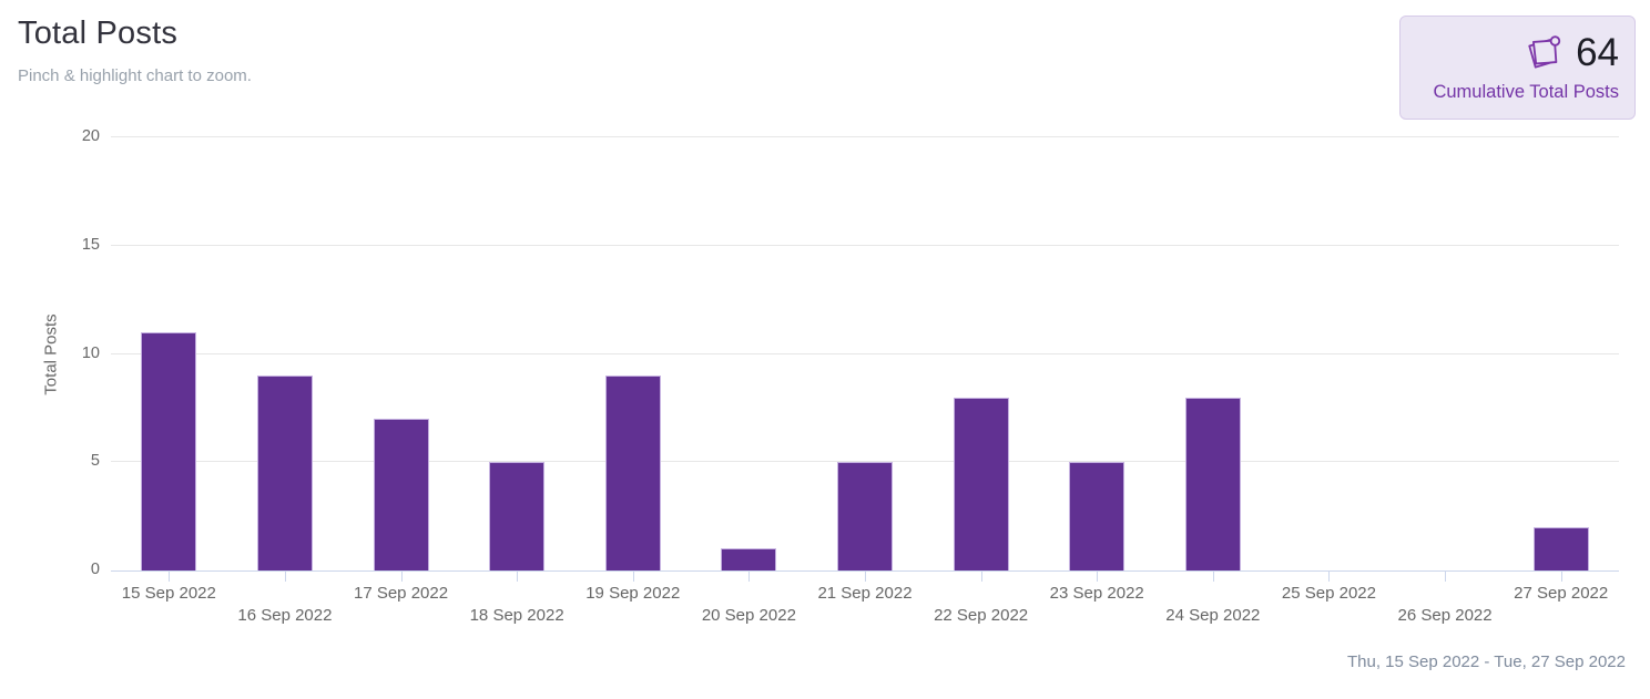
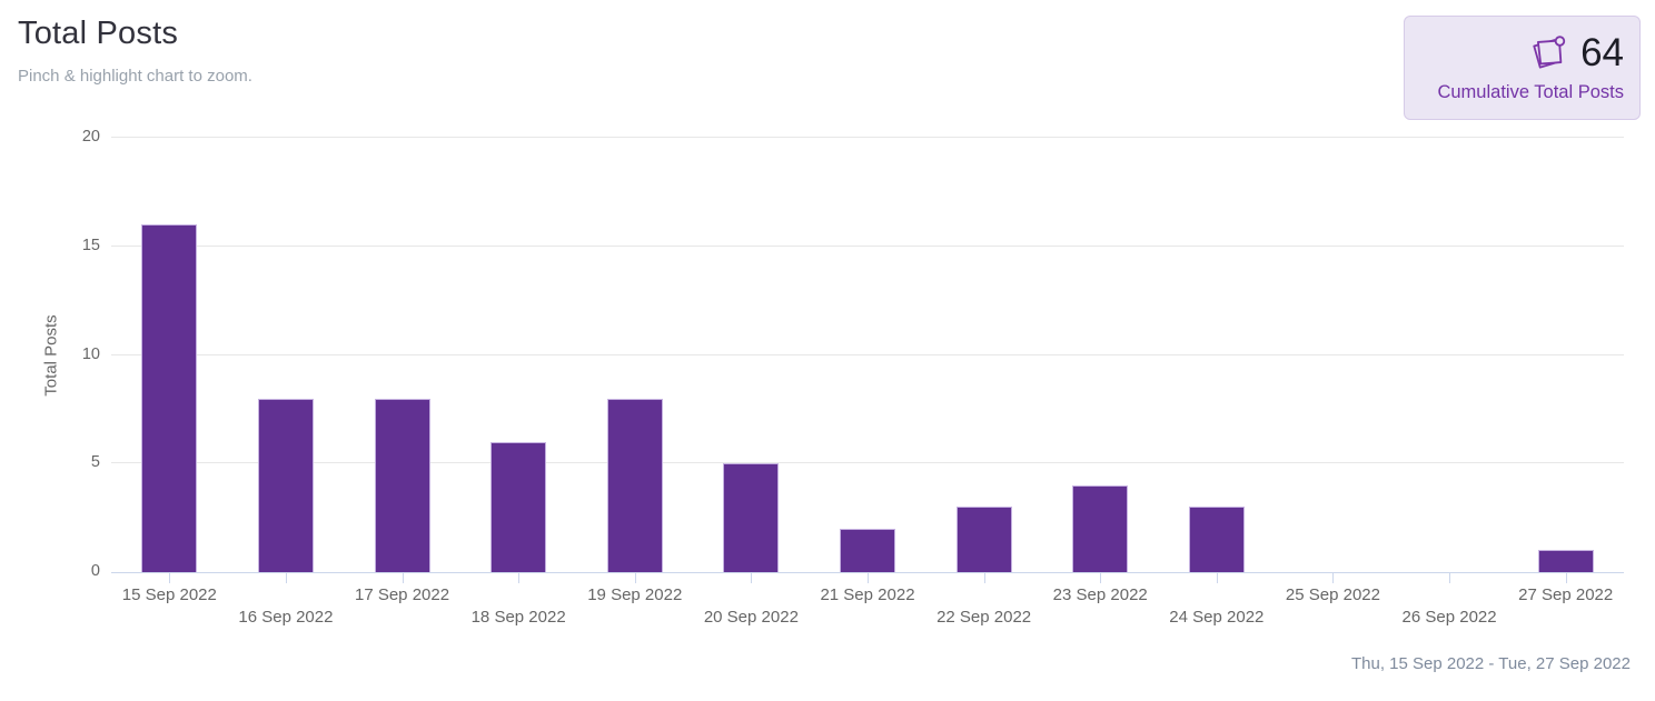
15 Sep 2022: 11 -> 16
16 Sep 2022: 9 -> 8
17 Sep 2022: 7 -> 8
18 Sep 2022: 5 -> 6
19 Sep 2022: 9 -> 8
20 Sep 2022: 1 -> 5
21 Sep 2022: 5 -> 2
22 Sep 2022: 8 -> 3
23 Sep 2022: 5 -> 4
24 Sep 2022: 8 -> 3
27 Sep 2022: 2 -> 1
